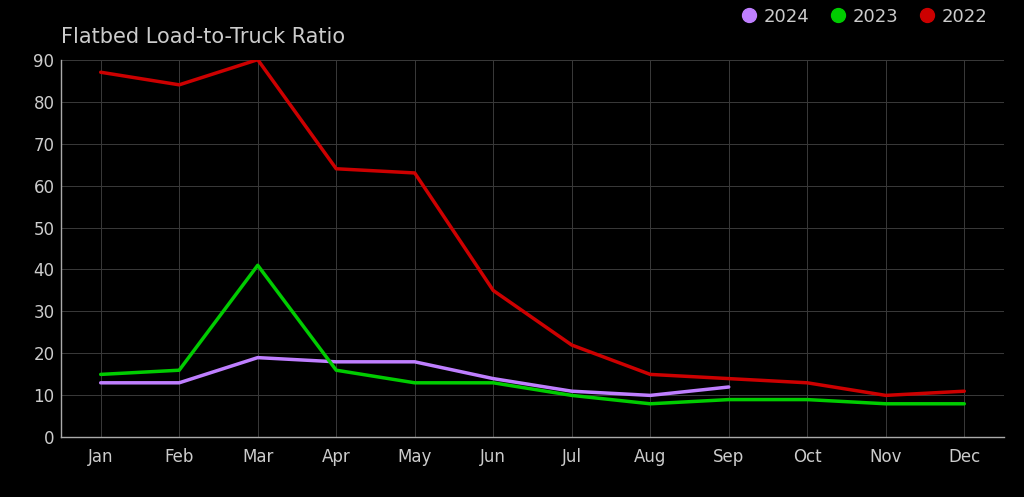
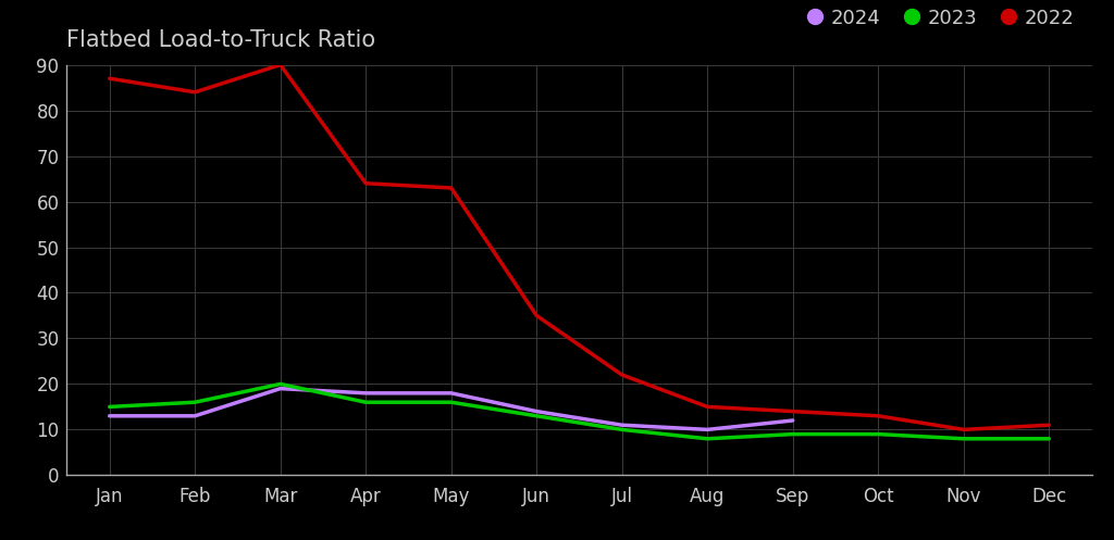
2023/Mar: 41 -> 20
2023/May: 13 -> 16
